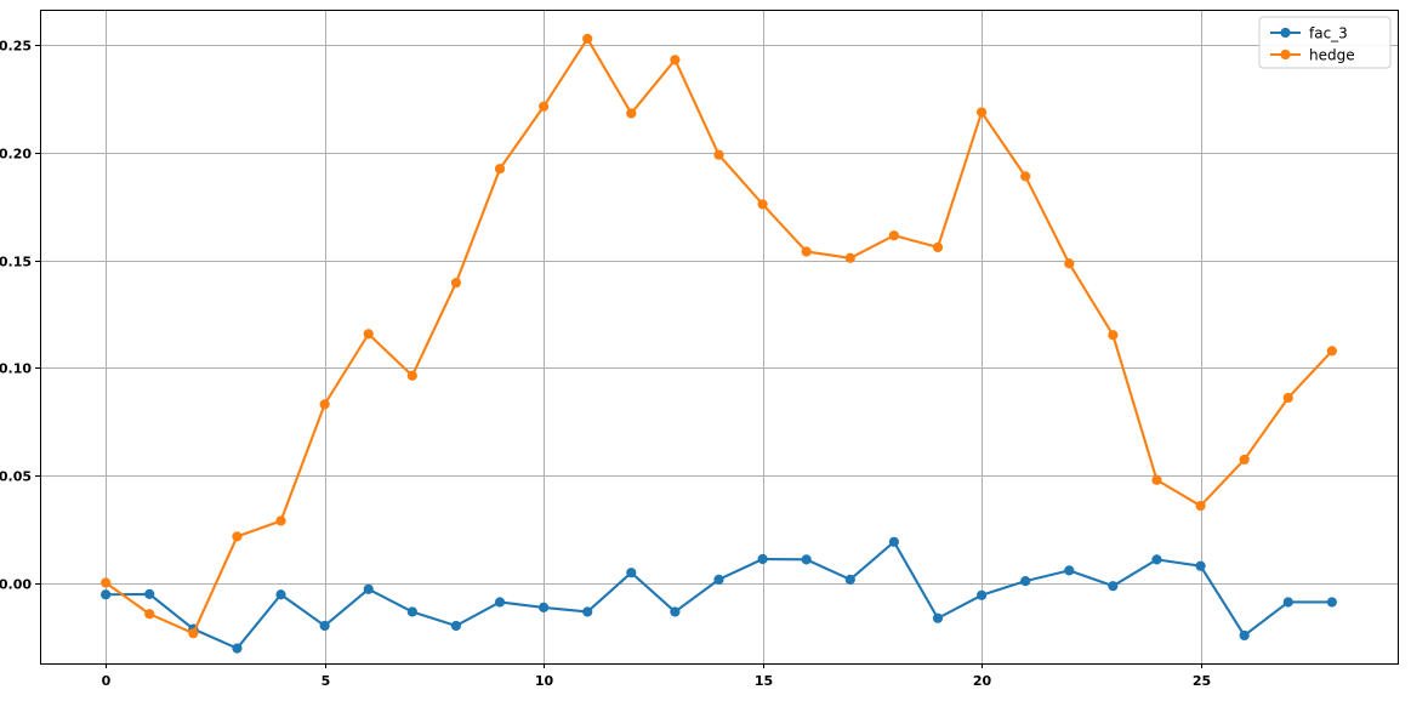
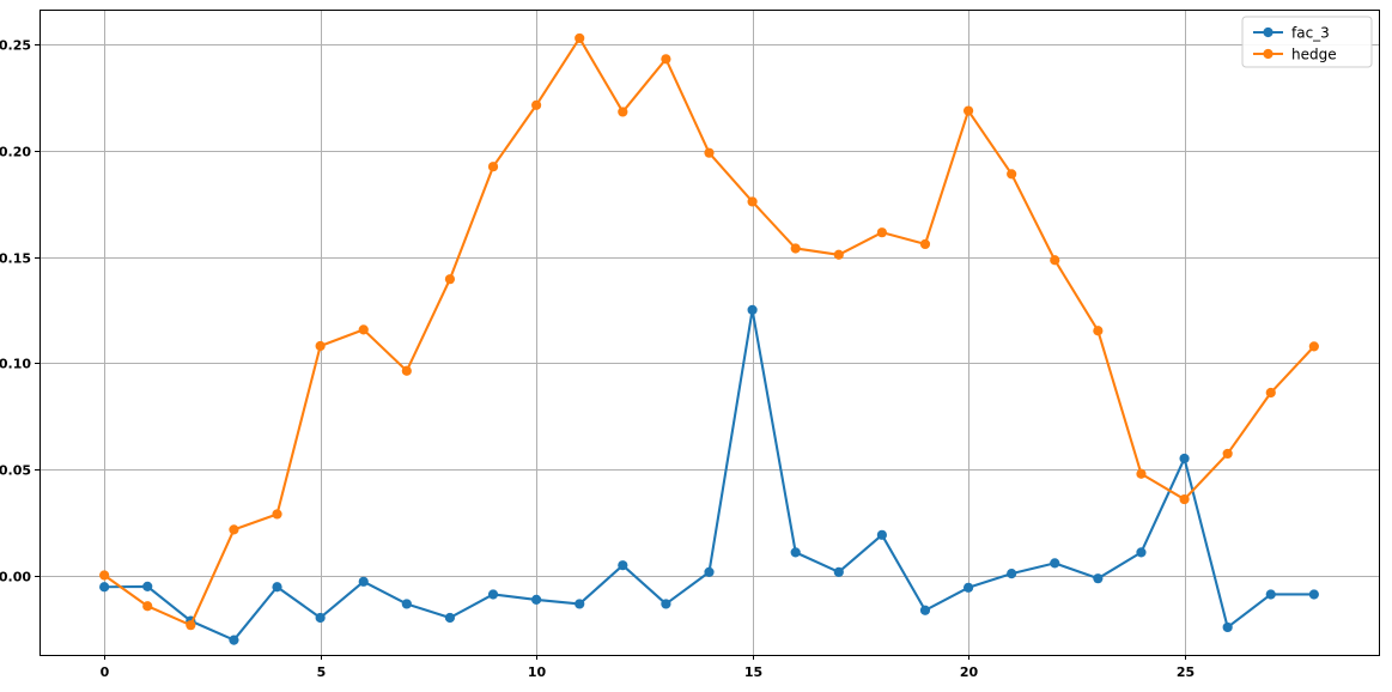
hedge/5: 0.083 -> 0.108
fac_3/15: 0.011 -> 0.125
fac_3/25: 0.008 -> 0.055
